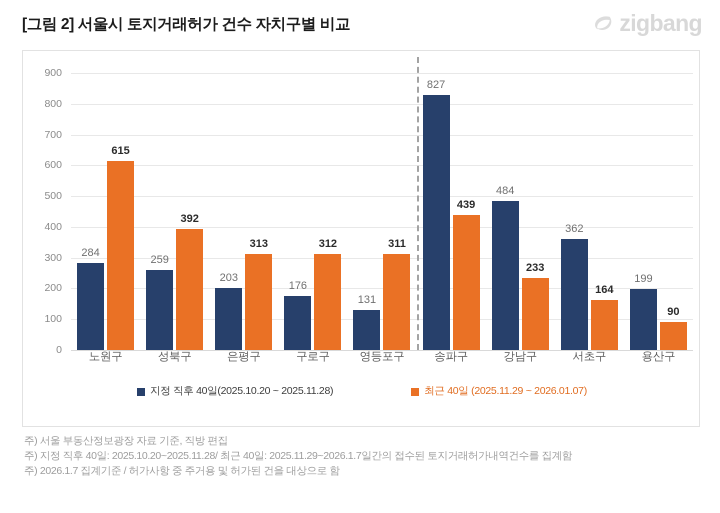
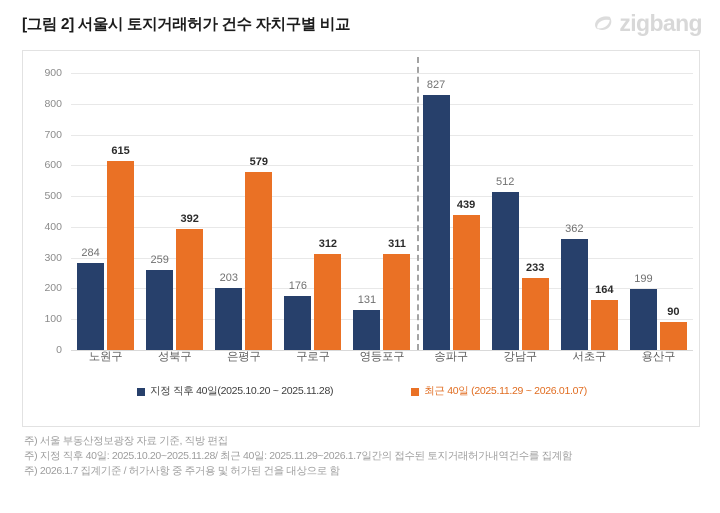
최근 40일 (2025.11.29 ~ 2026.01.07)/은평구: 313 -> 579
지정 직후 40일(2025.10.20 ~ 2025.11.28)/강남구: 484 -> 512
